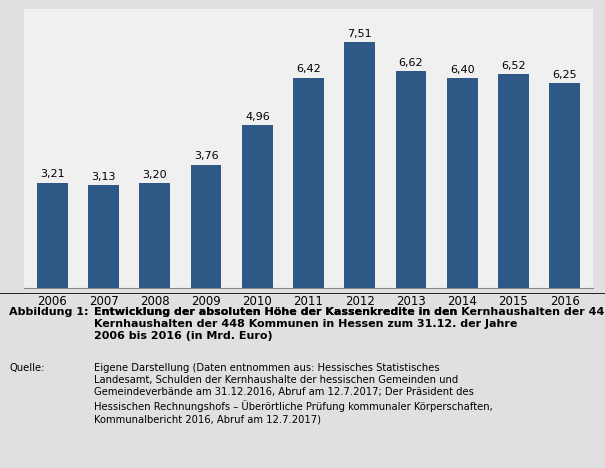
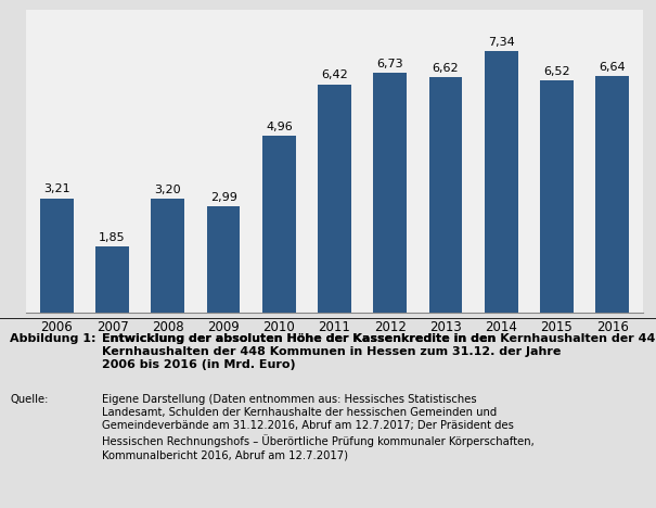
2007: 3,13 -> 1,85
2009: 3,76 -> 2,99
2012: 7,51 -> 6,73
2014: 6,40 -> 7,34
2016: 6,25 -> 6,64
